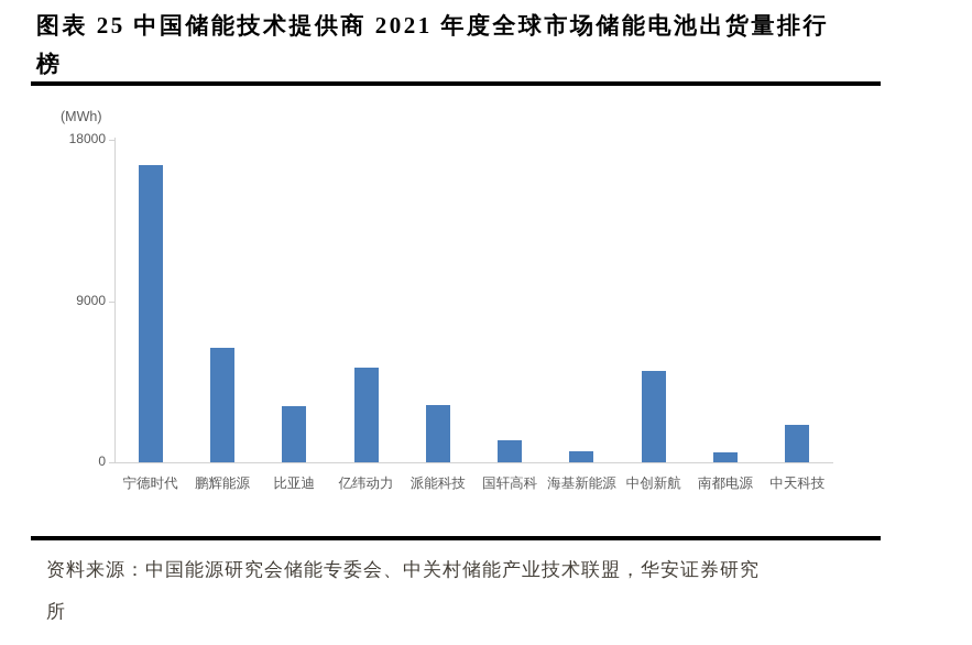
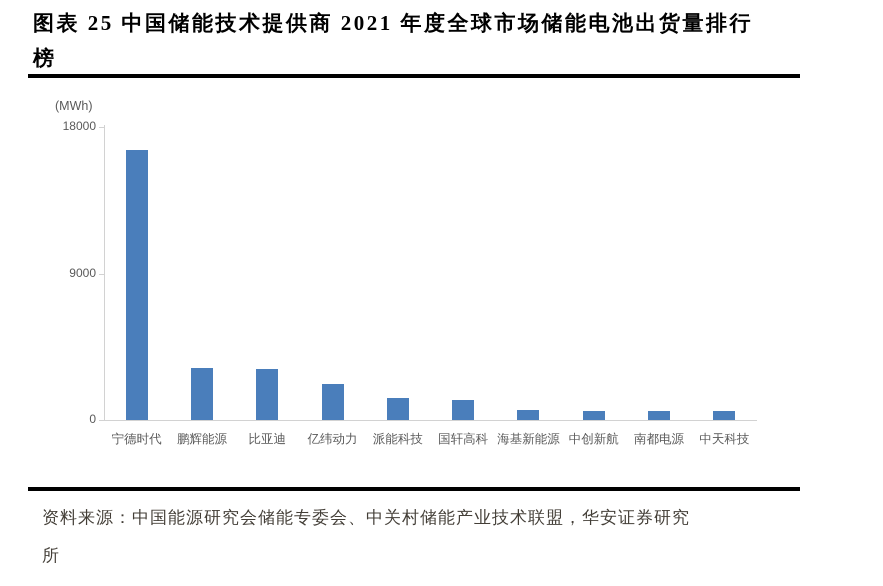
鹏辉能源: 6400 -> 3200
亿纬动力: 5300 -> 2200
派能科技: 3200 -> 1400
中创新航: 5100 -> 600
中天科技: 2100 -> 500
